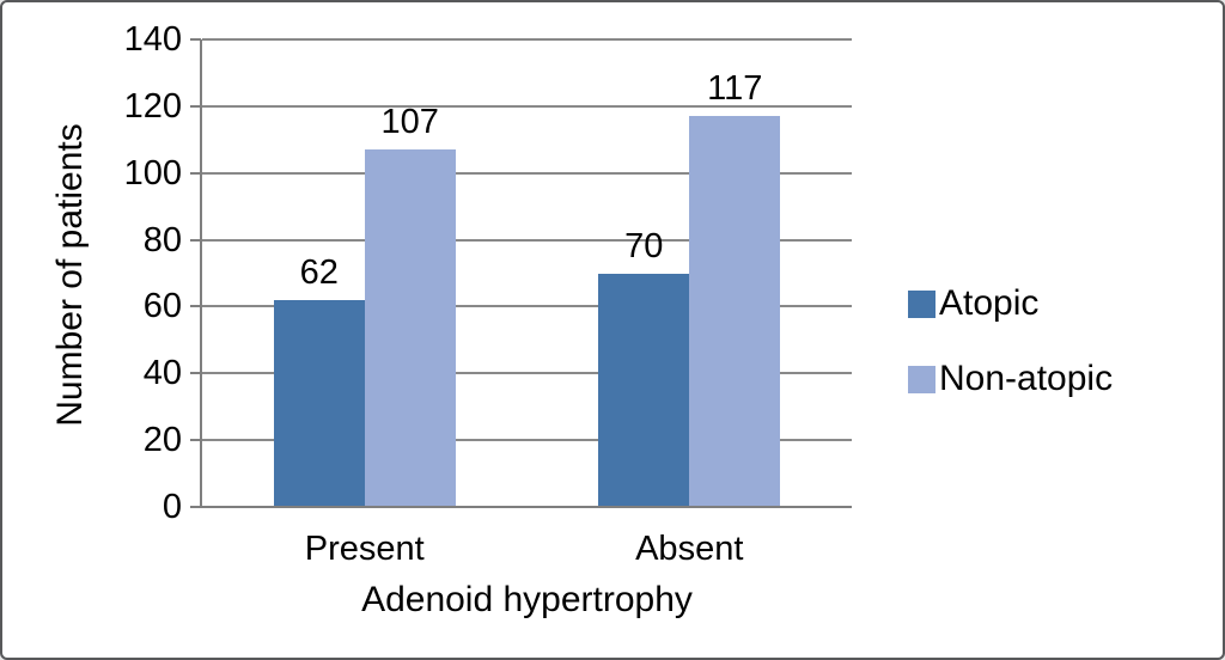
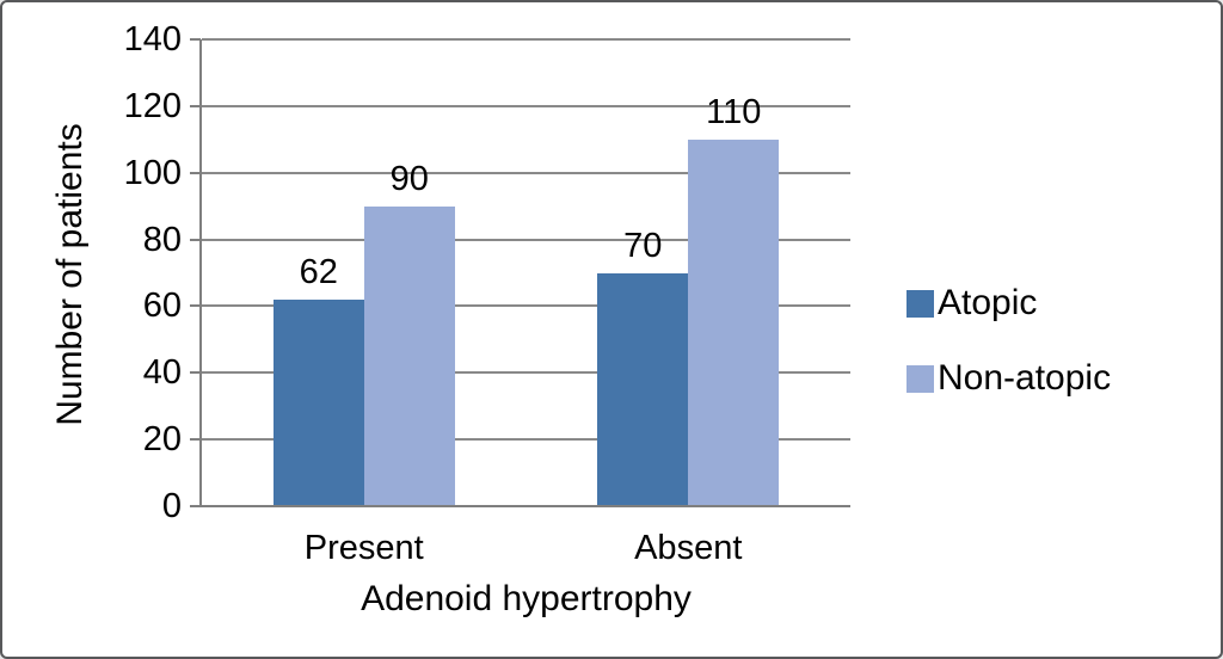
Non-atopic/Present: 107 -> 90
Non-atopic/Absent: 117 -> 110
